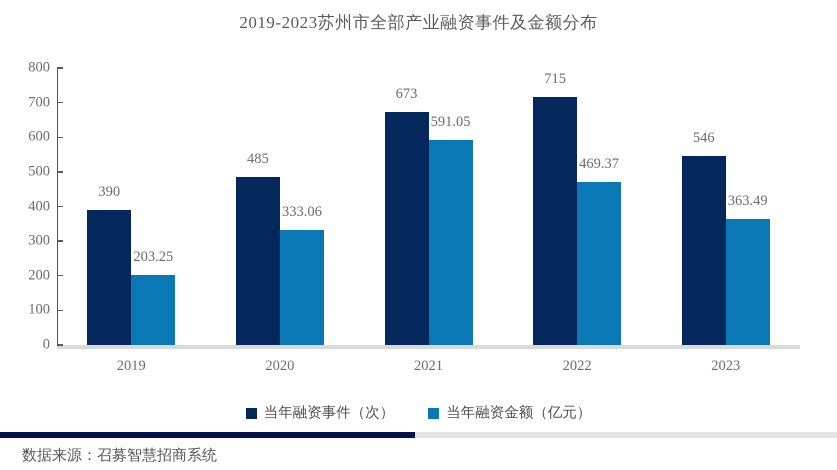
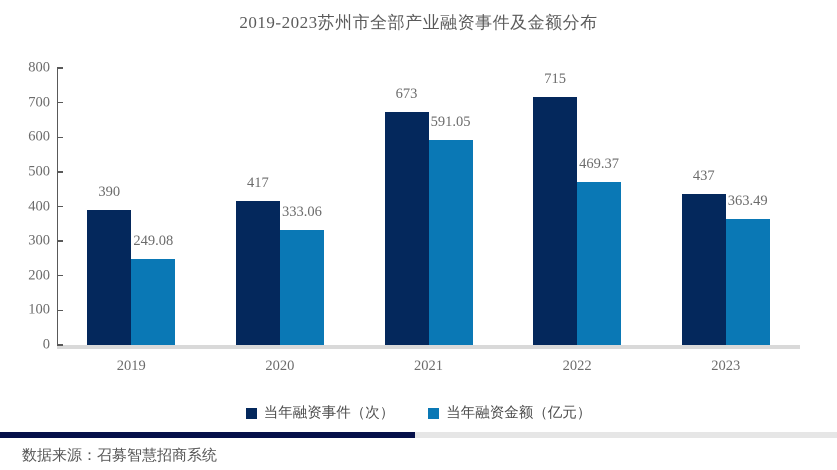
当年融资金额（亿元）/2019: 203.25 -> 249.08
当年融资事件（次）/2020: 485 -> 417
当年融资事件（次）/2023: 546 -> 437
